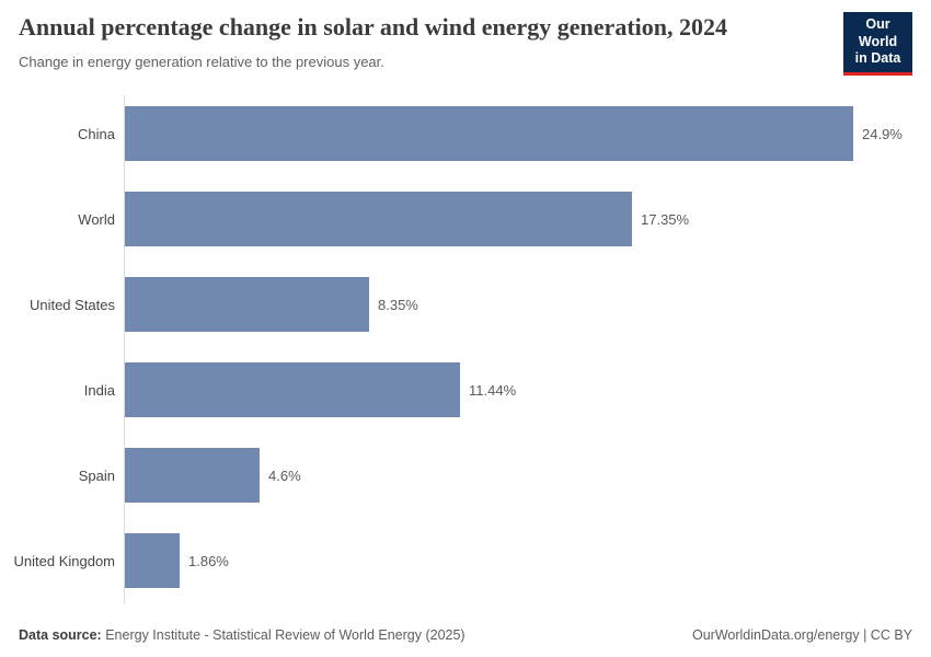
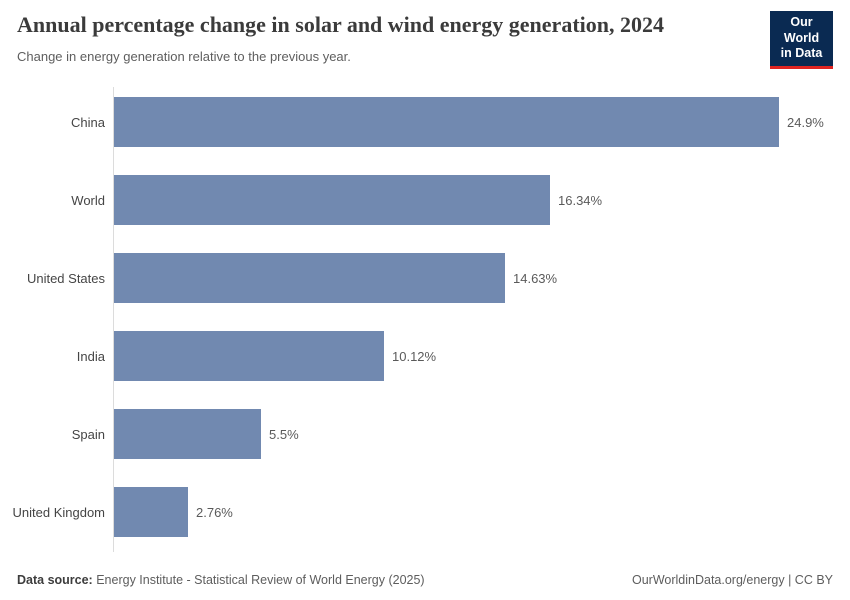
World: 17.35% -> 16.34%
United States: 8.35% -> 14.63%
India: 11.44% -> 10.12%
Spain: 4.6% -> 5.5%
United Kingdom: 1.86% -> 2.76%
